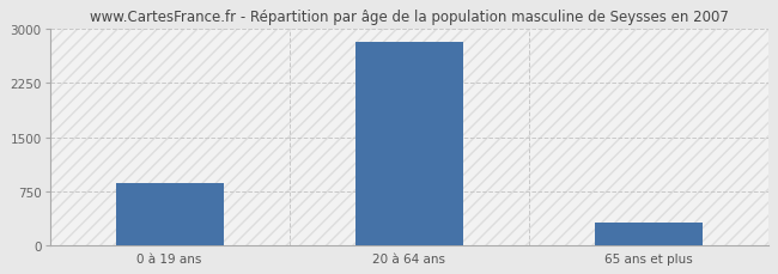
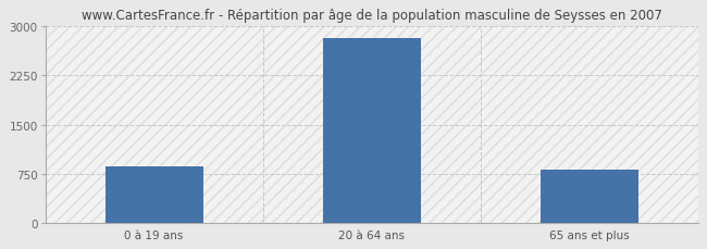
65 ans et plus: 310 -> 820
